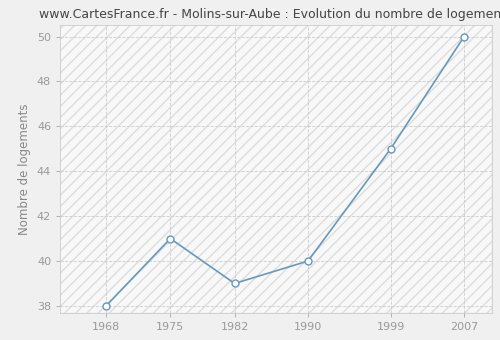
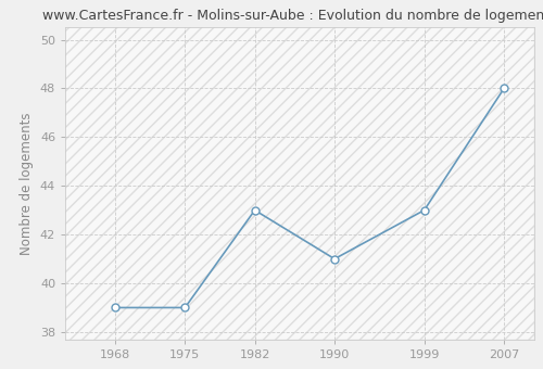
1968: 38 -> 39
1975: 41 -> 39
1982: 39 -> 43
1990: 40 -> 41
1999: 45 -> 43
2007: 50 -> 48
